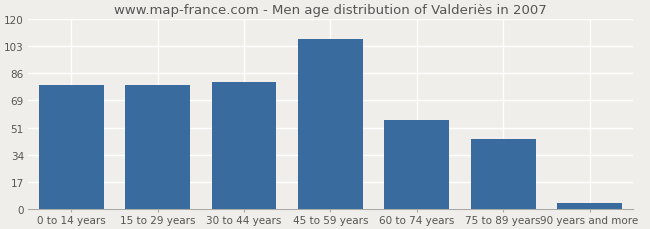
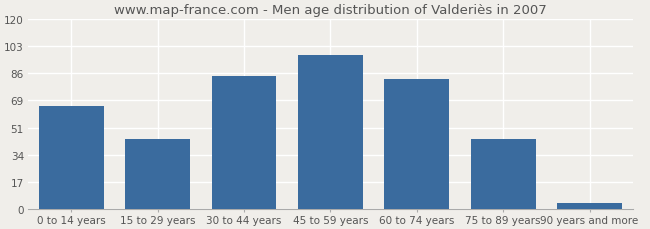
0 to 14 years: 78 -> 65
15 to 29 years: 78 -> 44
30 to 44 years: 80 -> 84
45 to 59 years: 107 -> 97
60 to 74 years: 56 -> 82
